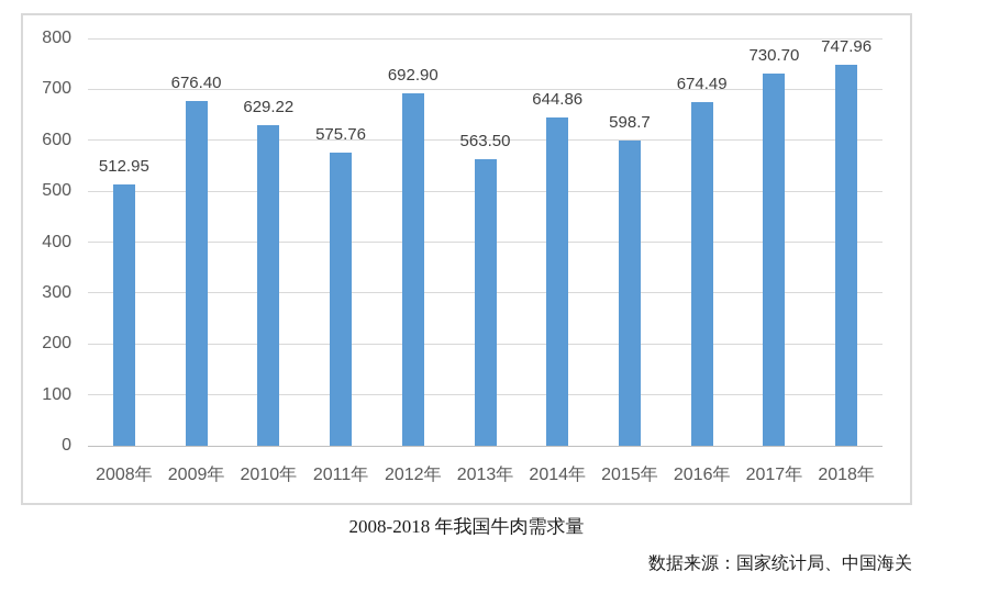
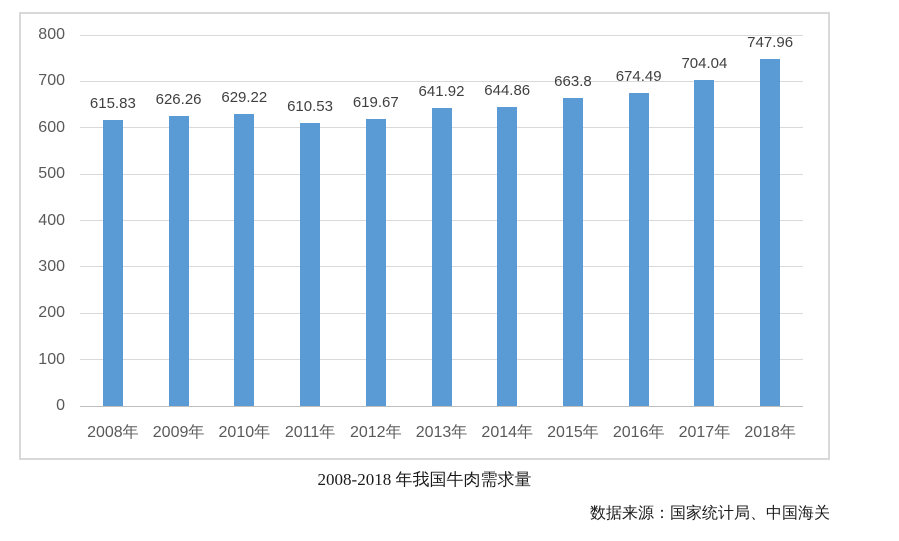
2008年: 512.95 -> 615.83
2009年: 676.40 -> 626.26
2011年: 575.76 -> 610.53
2012年: 692.90 -> 619.67
2013年: 563.50 -> 641.92
2015年: 598.7 -> 663.8
2017年: 730.70 -> 704.04
